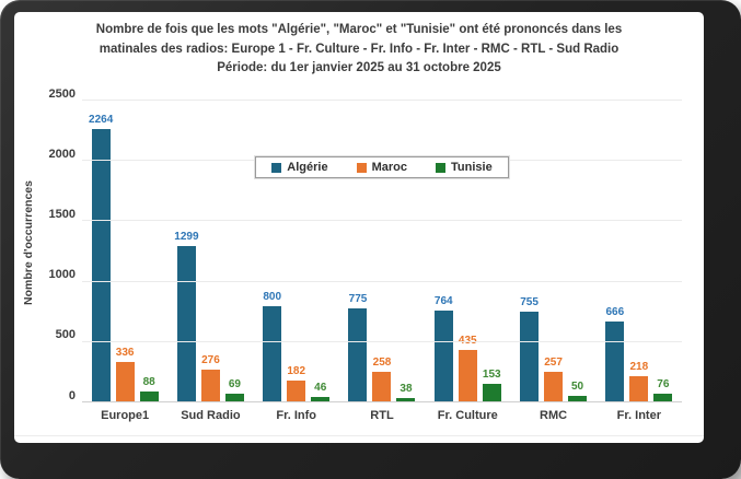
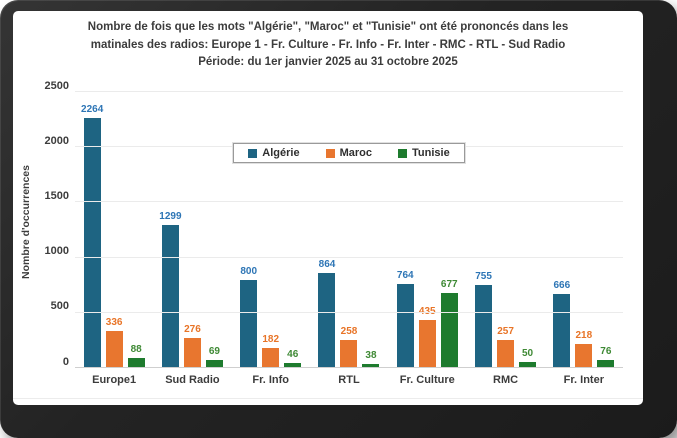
Algérie/RTL: 775 -> 864
Tunisie/Fr. Culture: 153 -> 677
